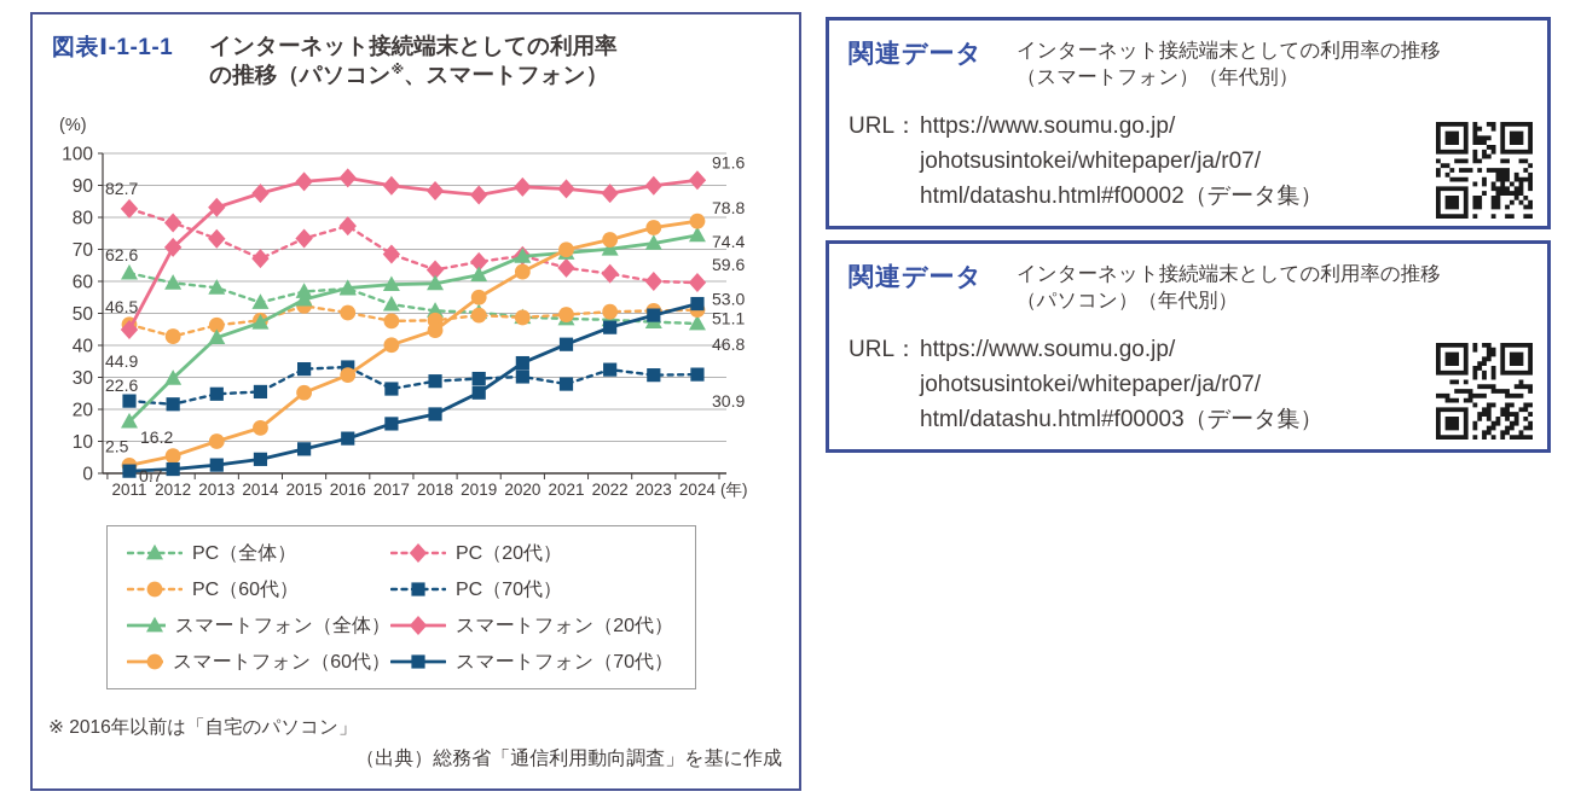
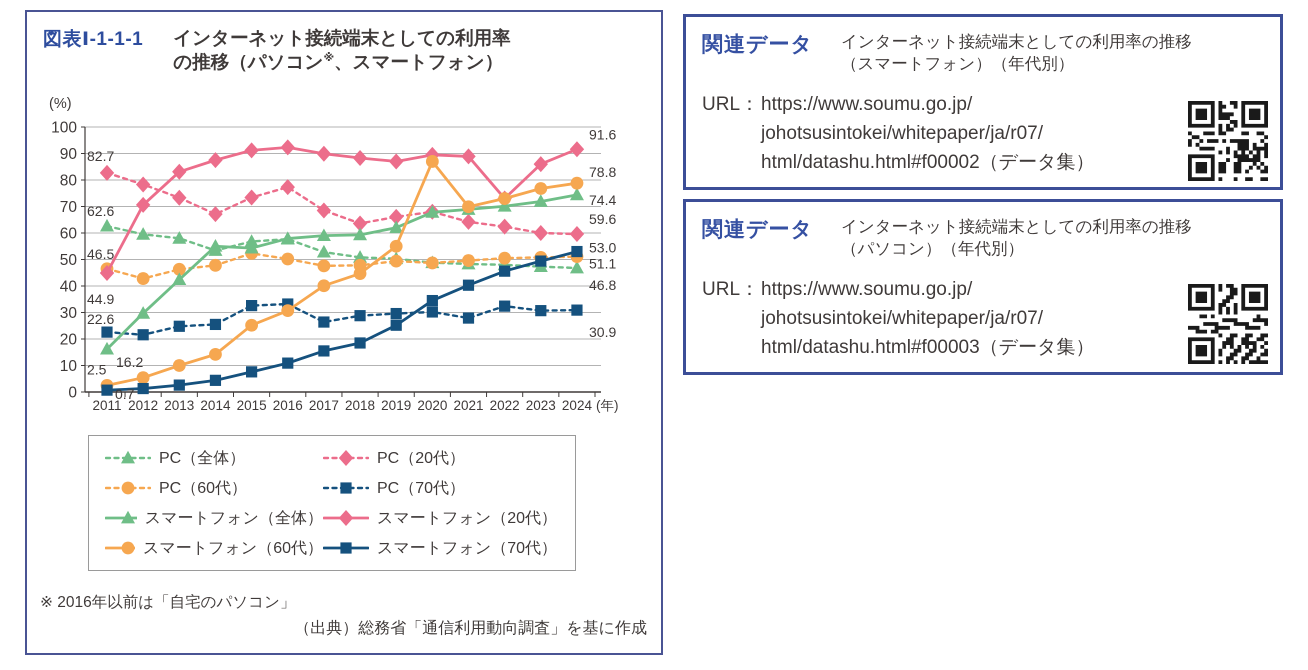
スマートフォン（全体）/2014: 47 -> 55
スマートフォン（60代）/2020: 63 -> 87
スマートフォン（20代）/2022: 88 -> 73
スマートフォン（20代）/2023: 90 -> 86
